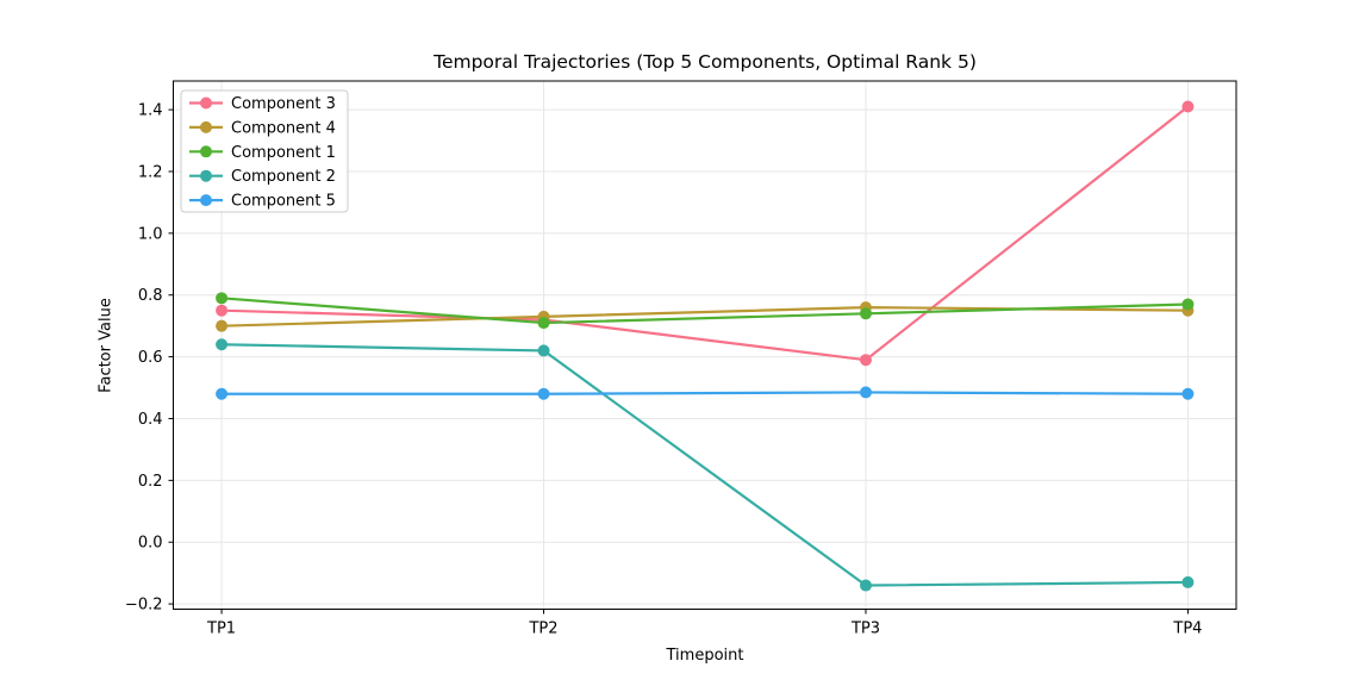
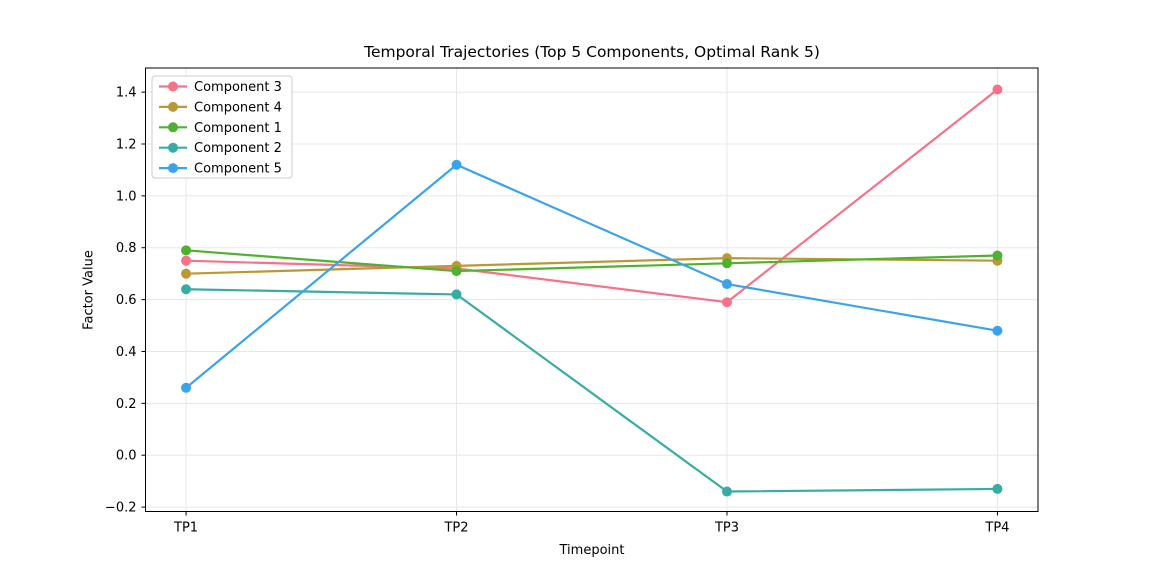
Component 5/TP1: 0.48 -> 0.26
Component 5/TP2: 0.48 -> 1.12
Component 5/TP3: 0.48 -> 0.66
